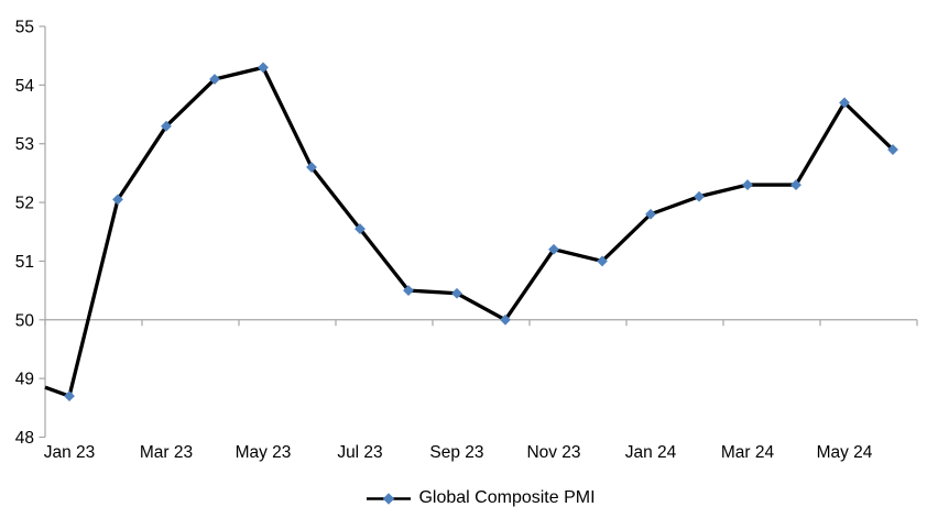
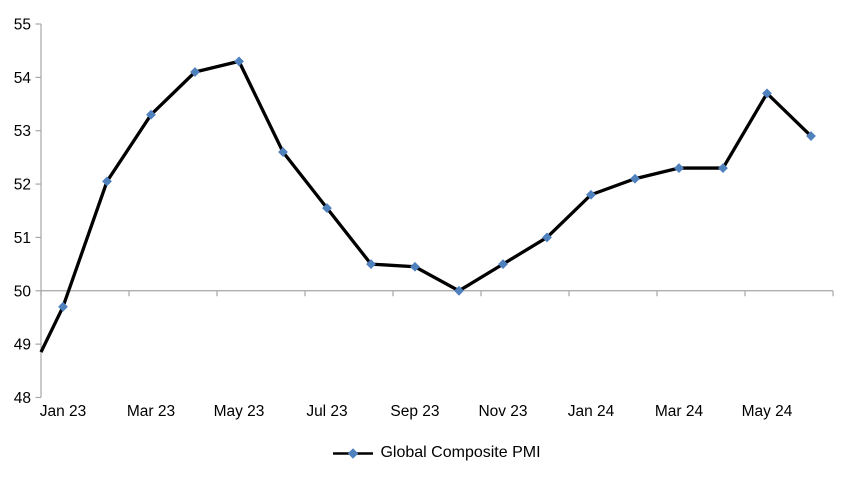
Jan 23: 48.7 -> 49.7
Nov 23: 51.2 -> 50.5
